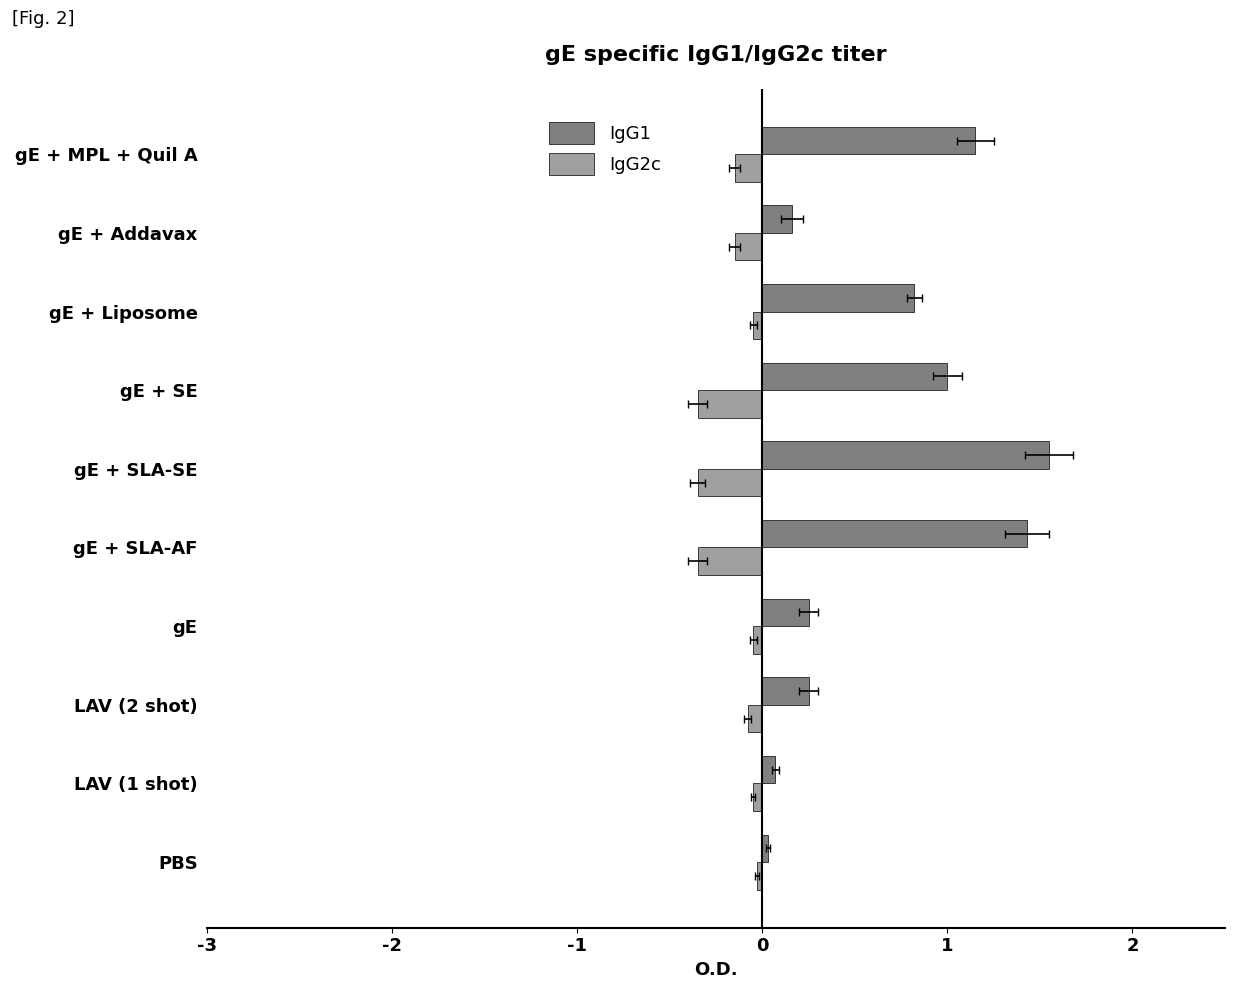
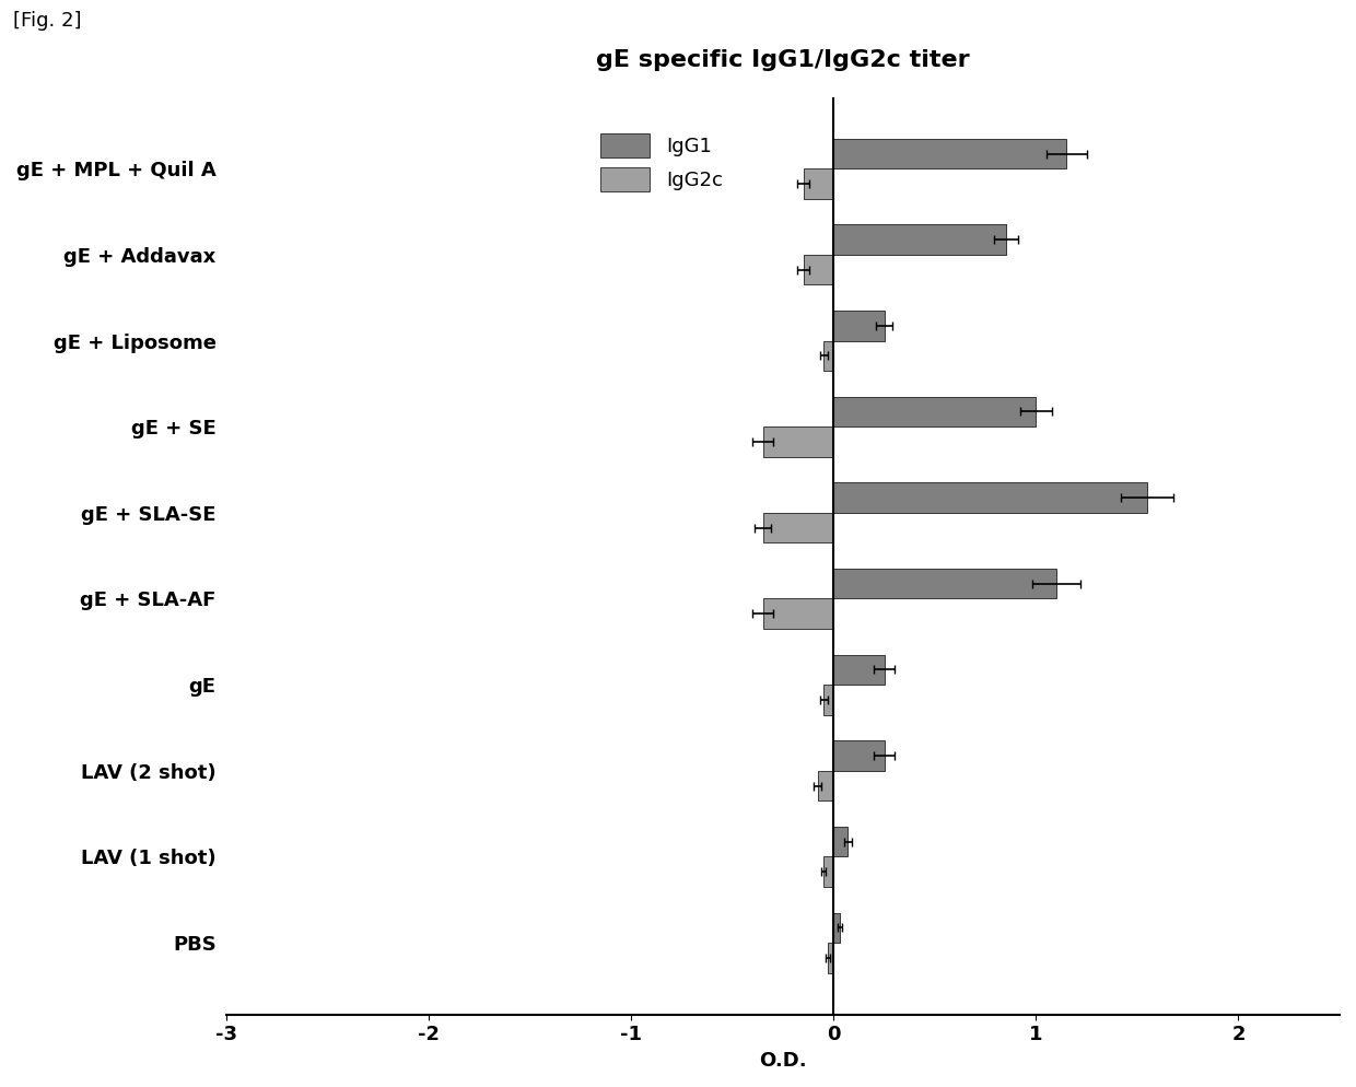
IgG1/gE + Addavax: 0.16 -> 0.85
IgG1/gE + Liposome: 0.82 -> 0.25
IgG1/gE + SLA-AF: 1.43 -> 1.10
